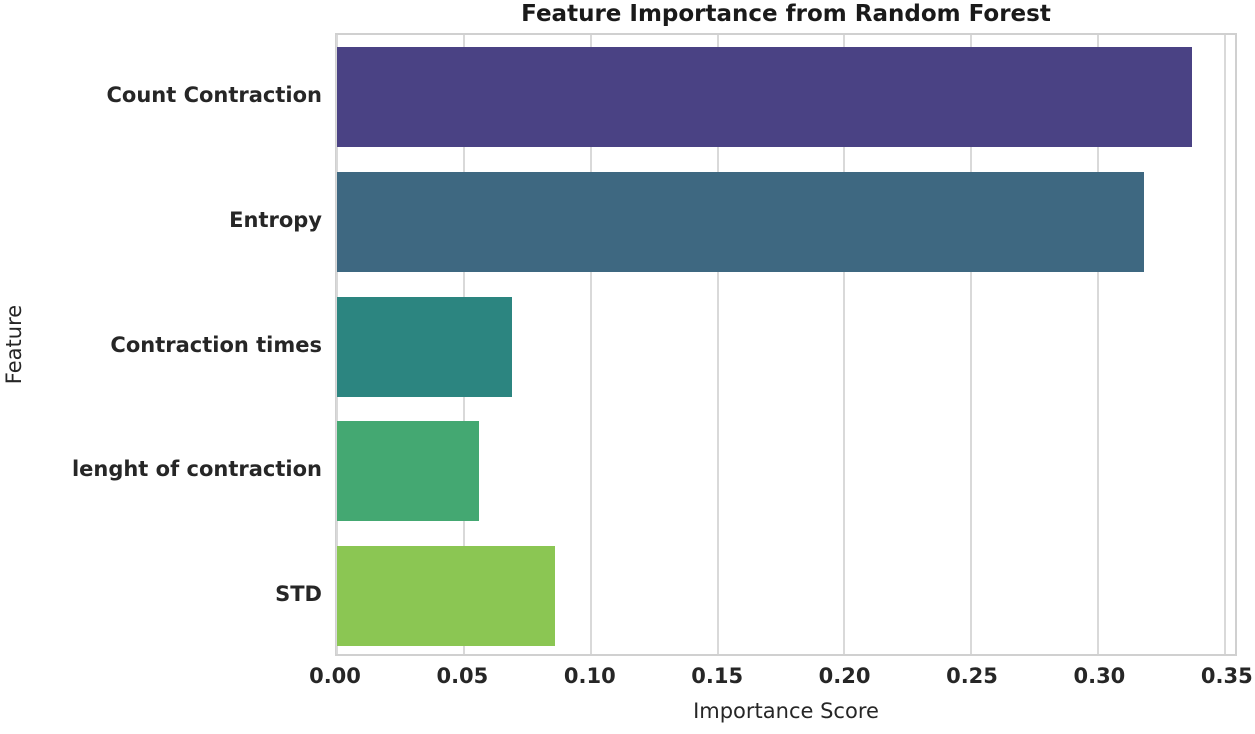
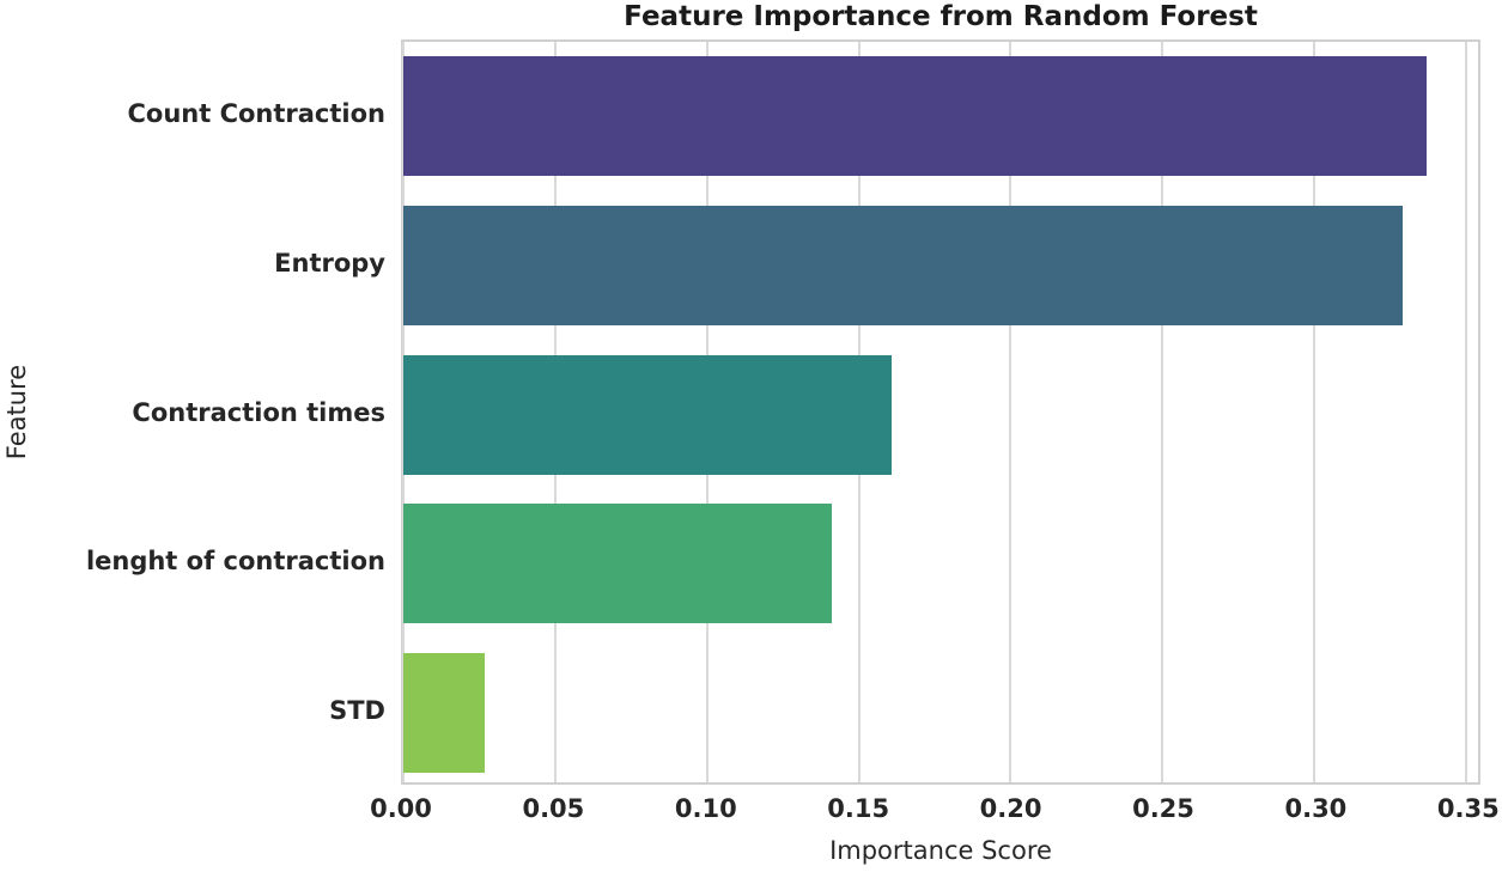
Entropy: 0.318 -> 0.329
Contraction times: 0.069 -> 0.161
lenght of contraction: 0.056 -> 0.141
STD: 0.086 -> 0.027
